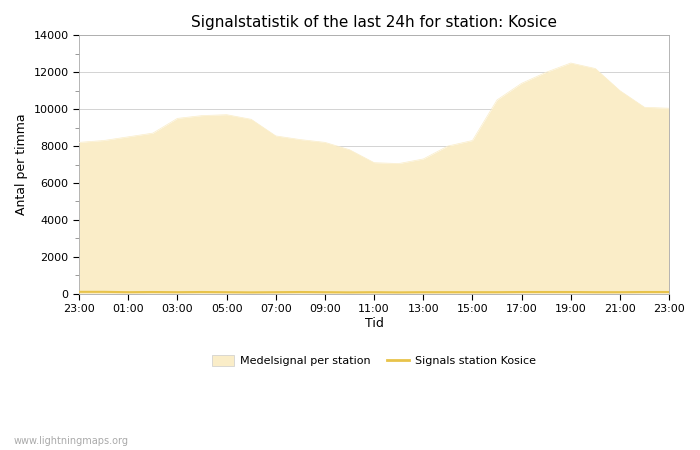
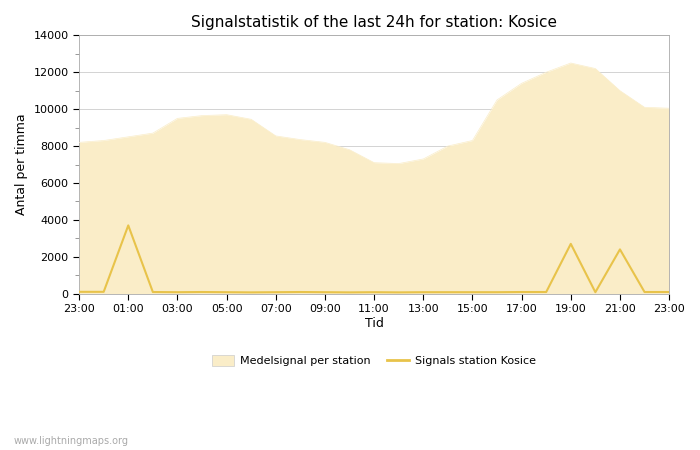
Signals station Kosice/01:00: 100 -> 3700
Signals station Kosice/19:00: 100 -> 2700
Signals station Kosice/21:00: 100 -> 2400
